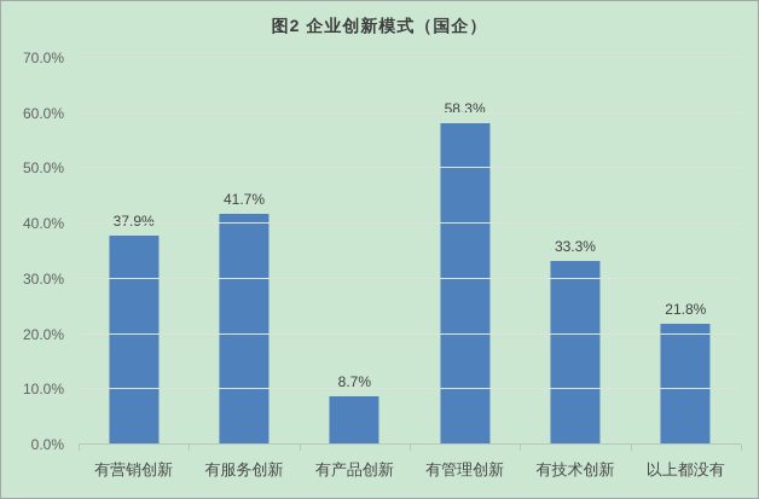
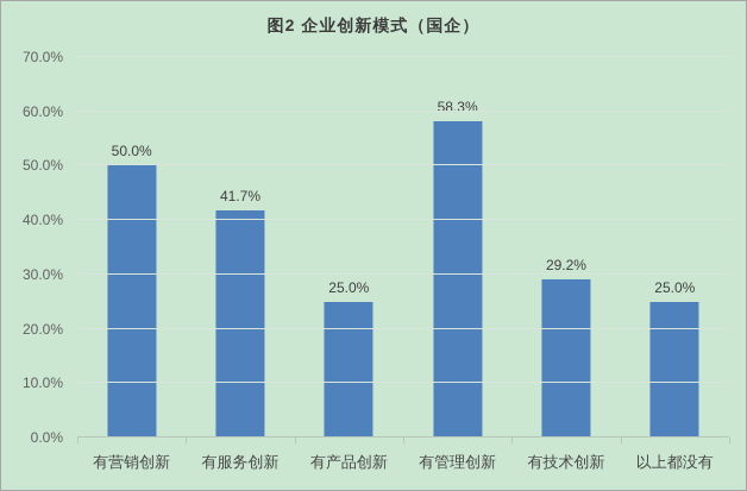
有营销创新: 37.9% -> 50.0%
有产品创新: 8.7% -> 25.0%
有技术创新: 33.3% -> 29.2%
以上都没有: 21.8% -> 25.0%
